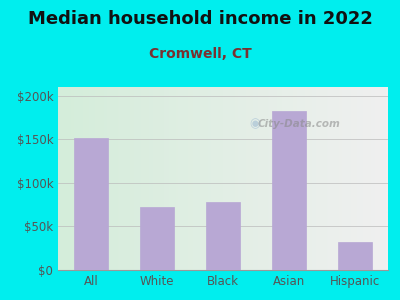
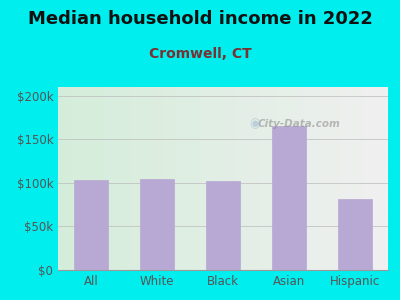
All: $152k -> $103k
White: $72k -> $104k
Black: $78k -> $102k
Asian: $182k -> $165k
Hispanic: $32k -> $82k
